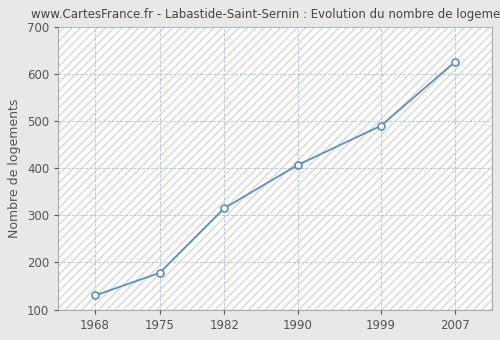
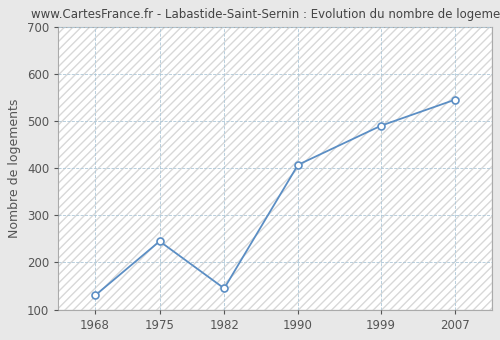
1975: 178 -> 245
1982: 315 -> 145
2007: 625 -> 545
